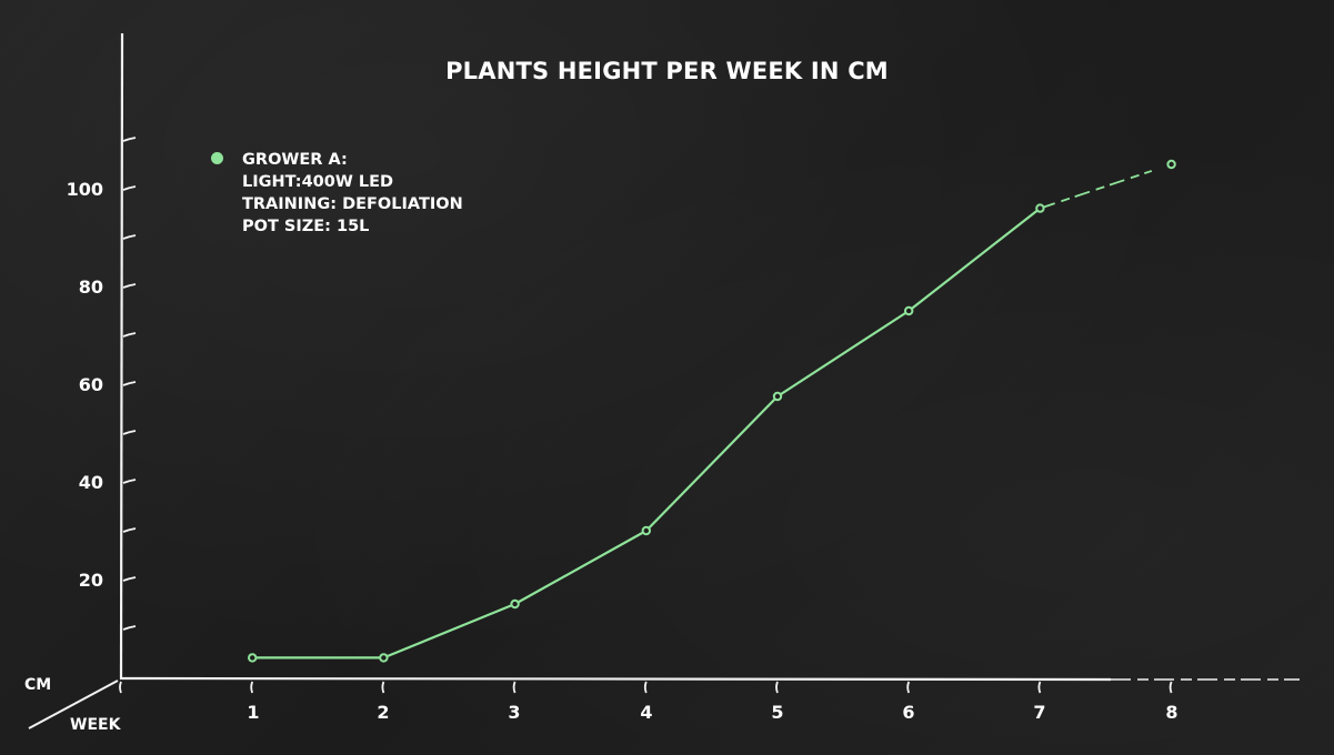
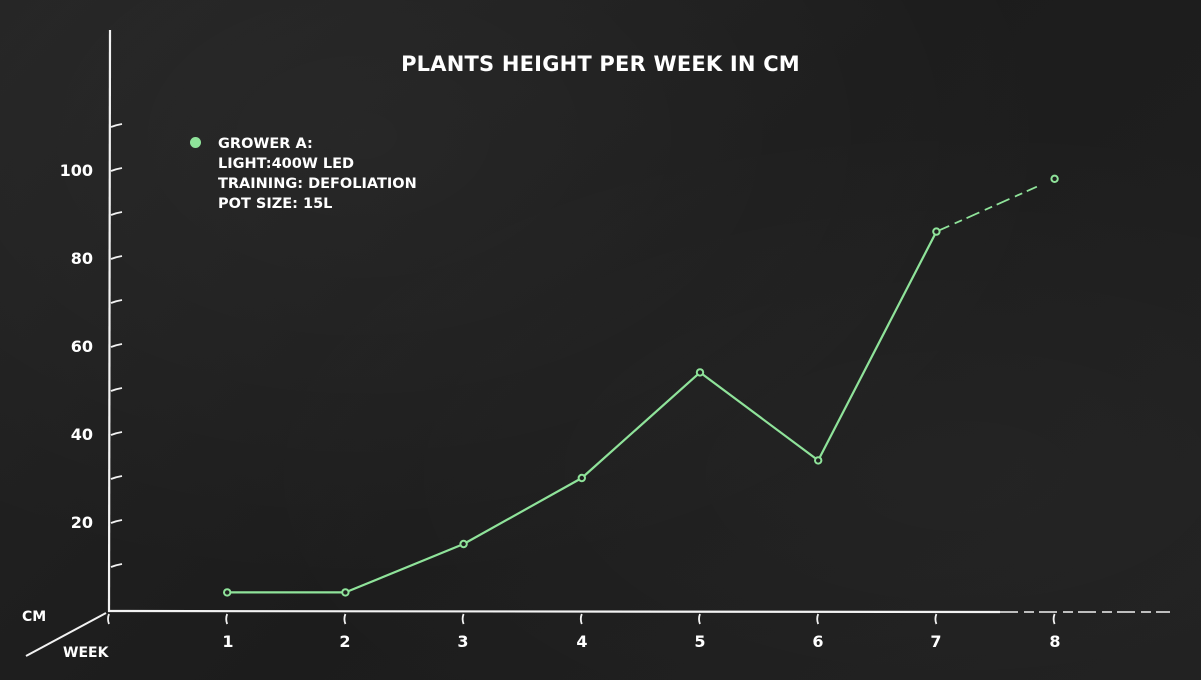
5: 58 -> 54
6: 75 -> 34
7: 96 -> 86
8: 105 -> 98
